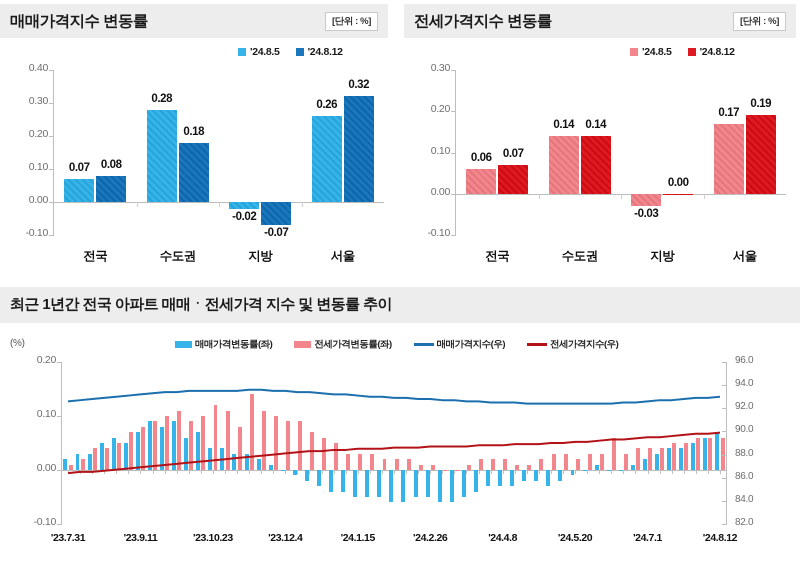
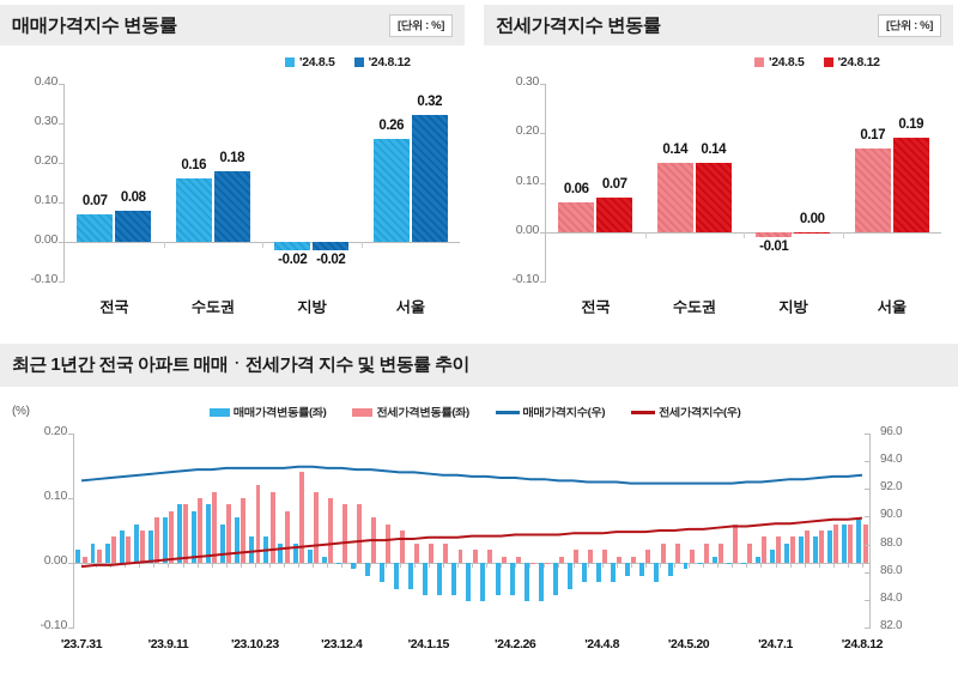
매매가격지수 변동률/'24.8.5/수도권: 0.28 -> 0.16
매매가격지수 변동률/'24.8.12/지방: -0.07 -> -0.02
전세가격지수 변동률/'24.8.5/지방: -0.03 -> -0.01
